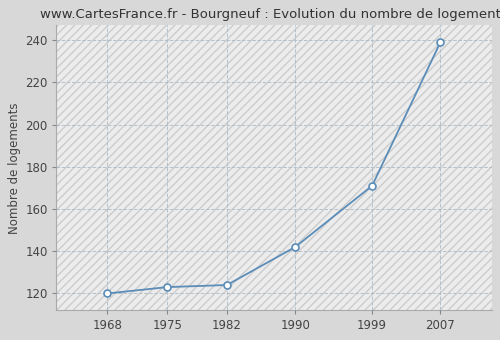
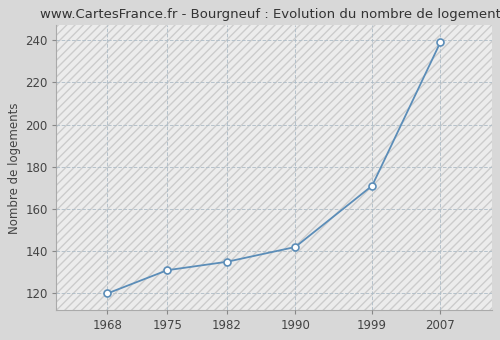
1975: 123 -> 131
1982: 124 -> 135
